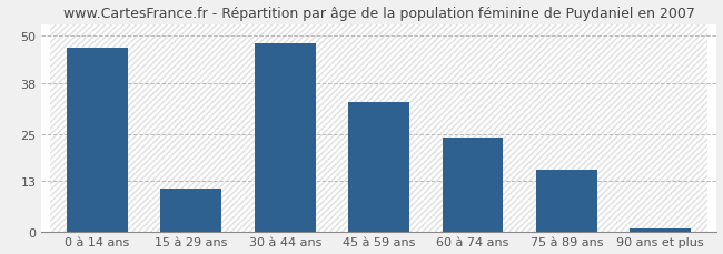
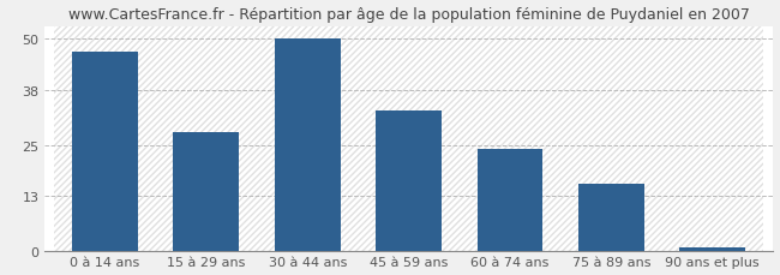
15 à 29 ans: 11 -> 28
30 à 44 ans: 48 -> 50
